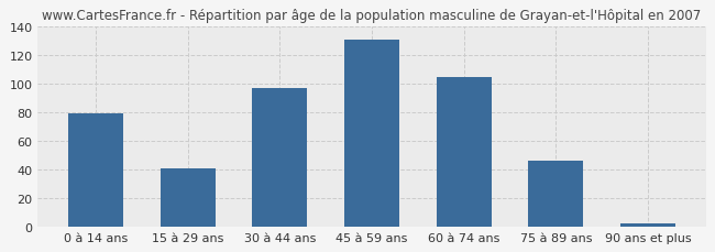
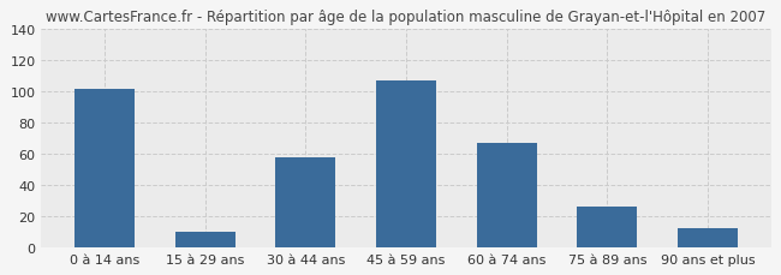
0 à 14 ans: 79 -> 102
15 à 29 ans: 41 -> 10
30 à 44 ans: 97 -> 58
45 à 59 ans: 131 -> 107
60 à 74 ans: 105 -> 67
75 à 89 ans: 46 -> 26
90 ans et plus: 2 -> 12
